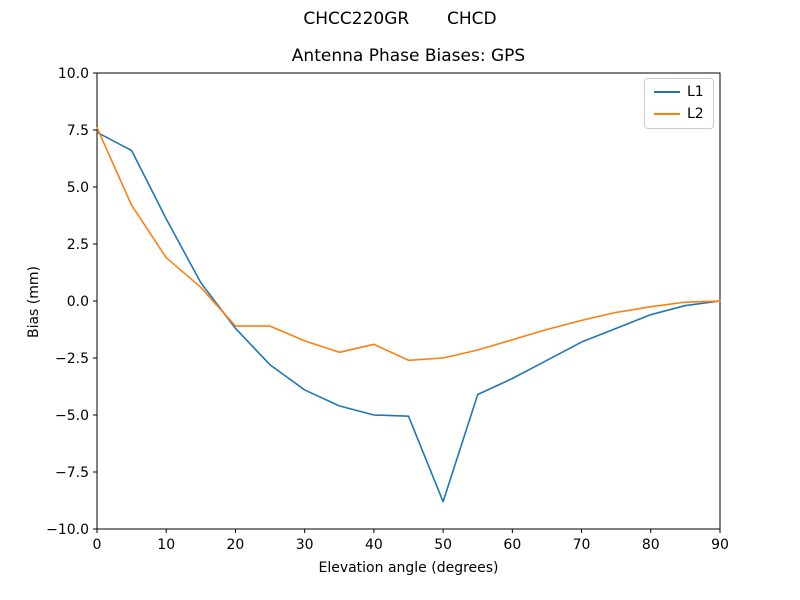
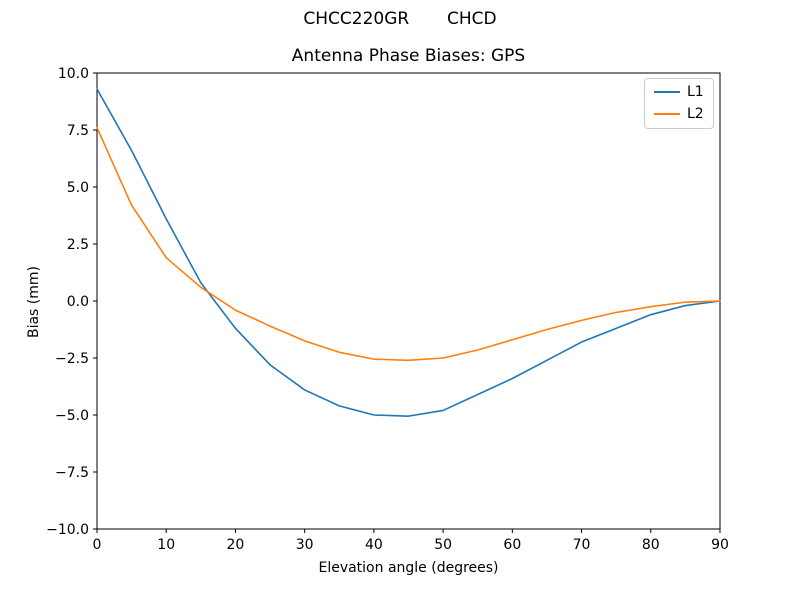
L1/0: 7.4 -> 9.3
L2/20: -1.1 -> -0.4
L2/40: -1.9 -> -2.5
L1/50: -8.8 -> -4.8
